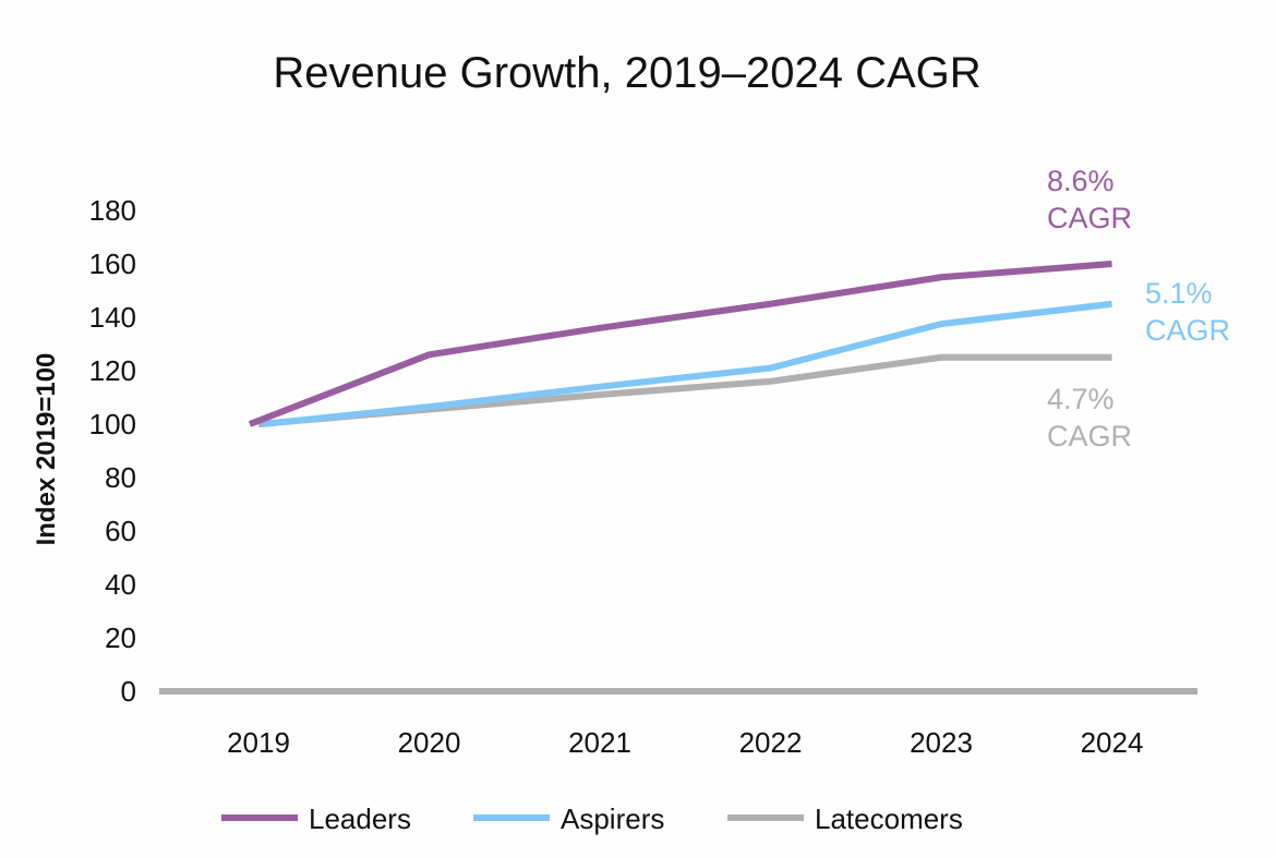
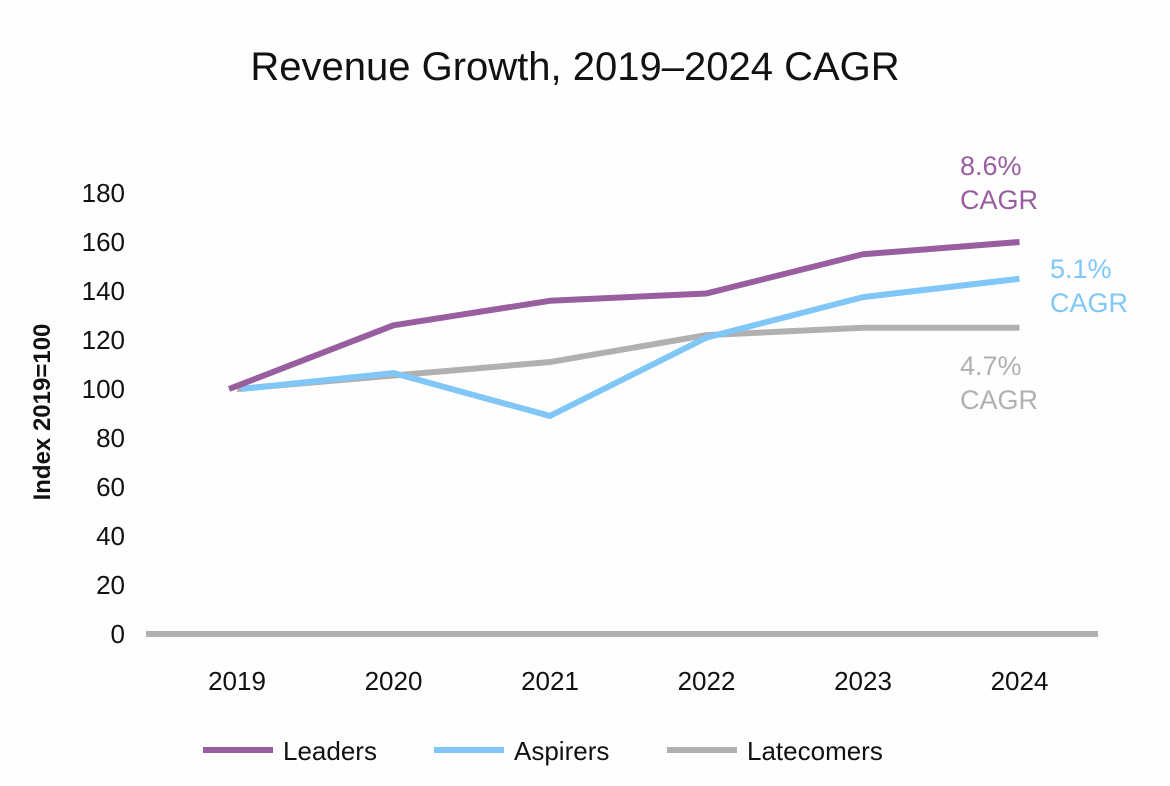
Aspirers/2021: 114 -> 89
Leaders/2022: 145 -> 139
Latecomers/2022: 116 -> 122
